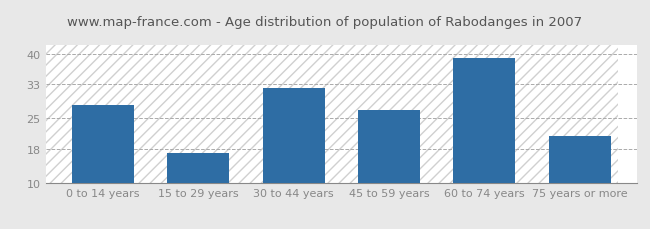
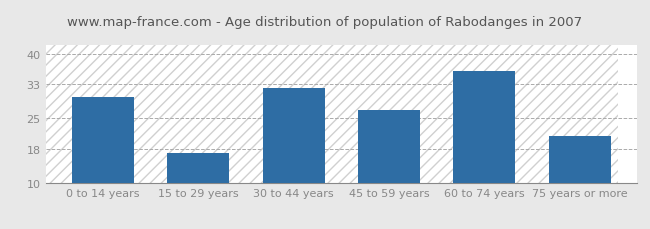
0 to 14 years: 28 -> 30
60 to 74 years: 39 -> 36
